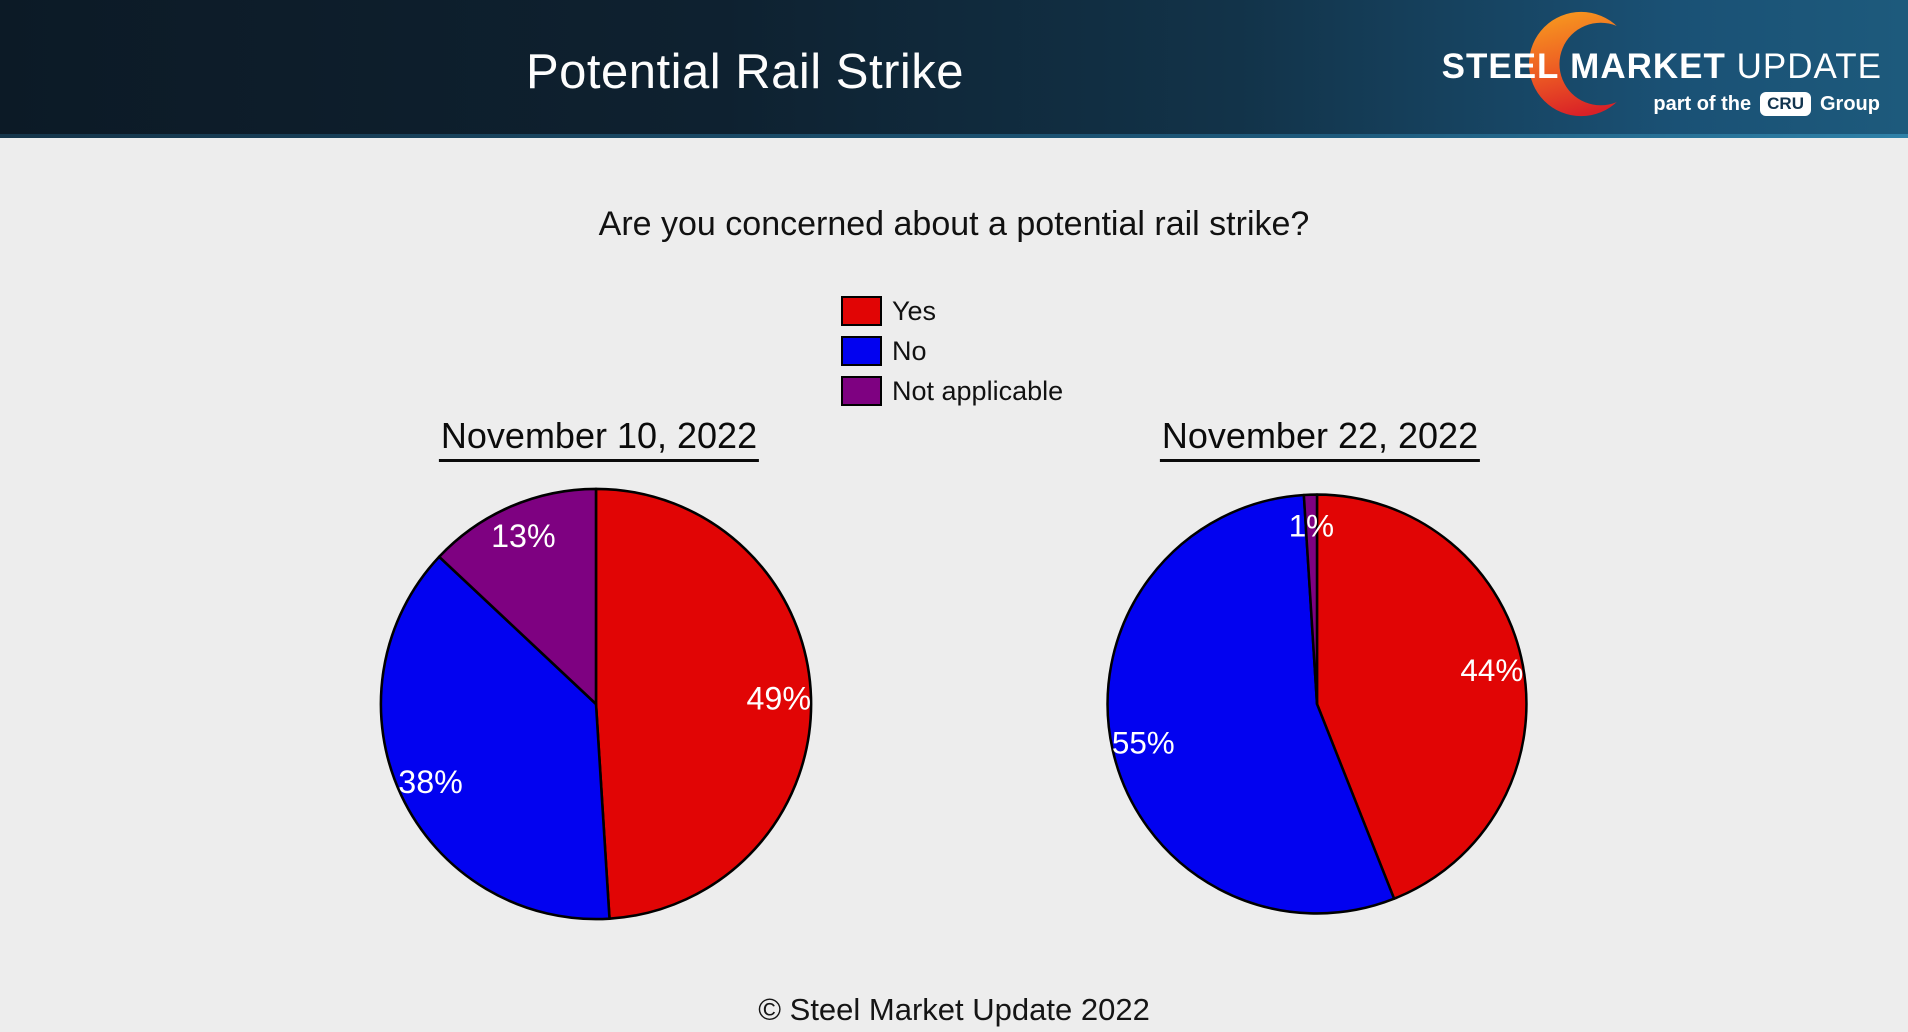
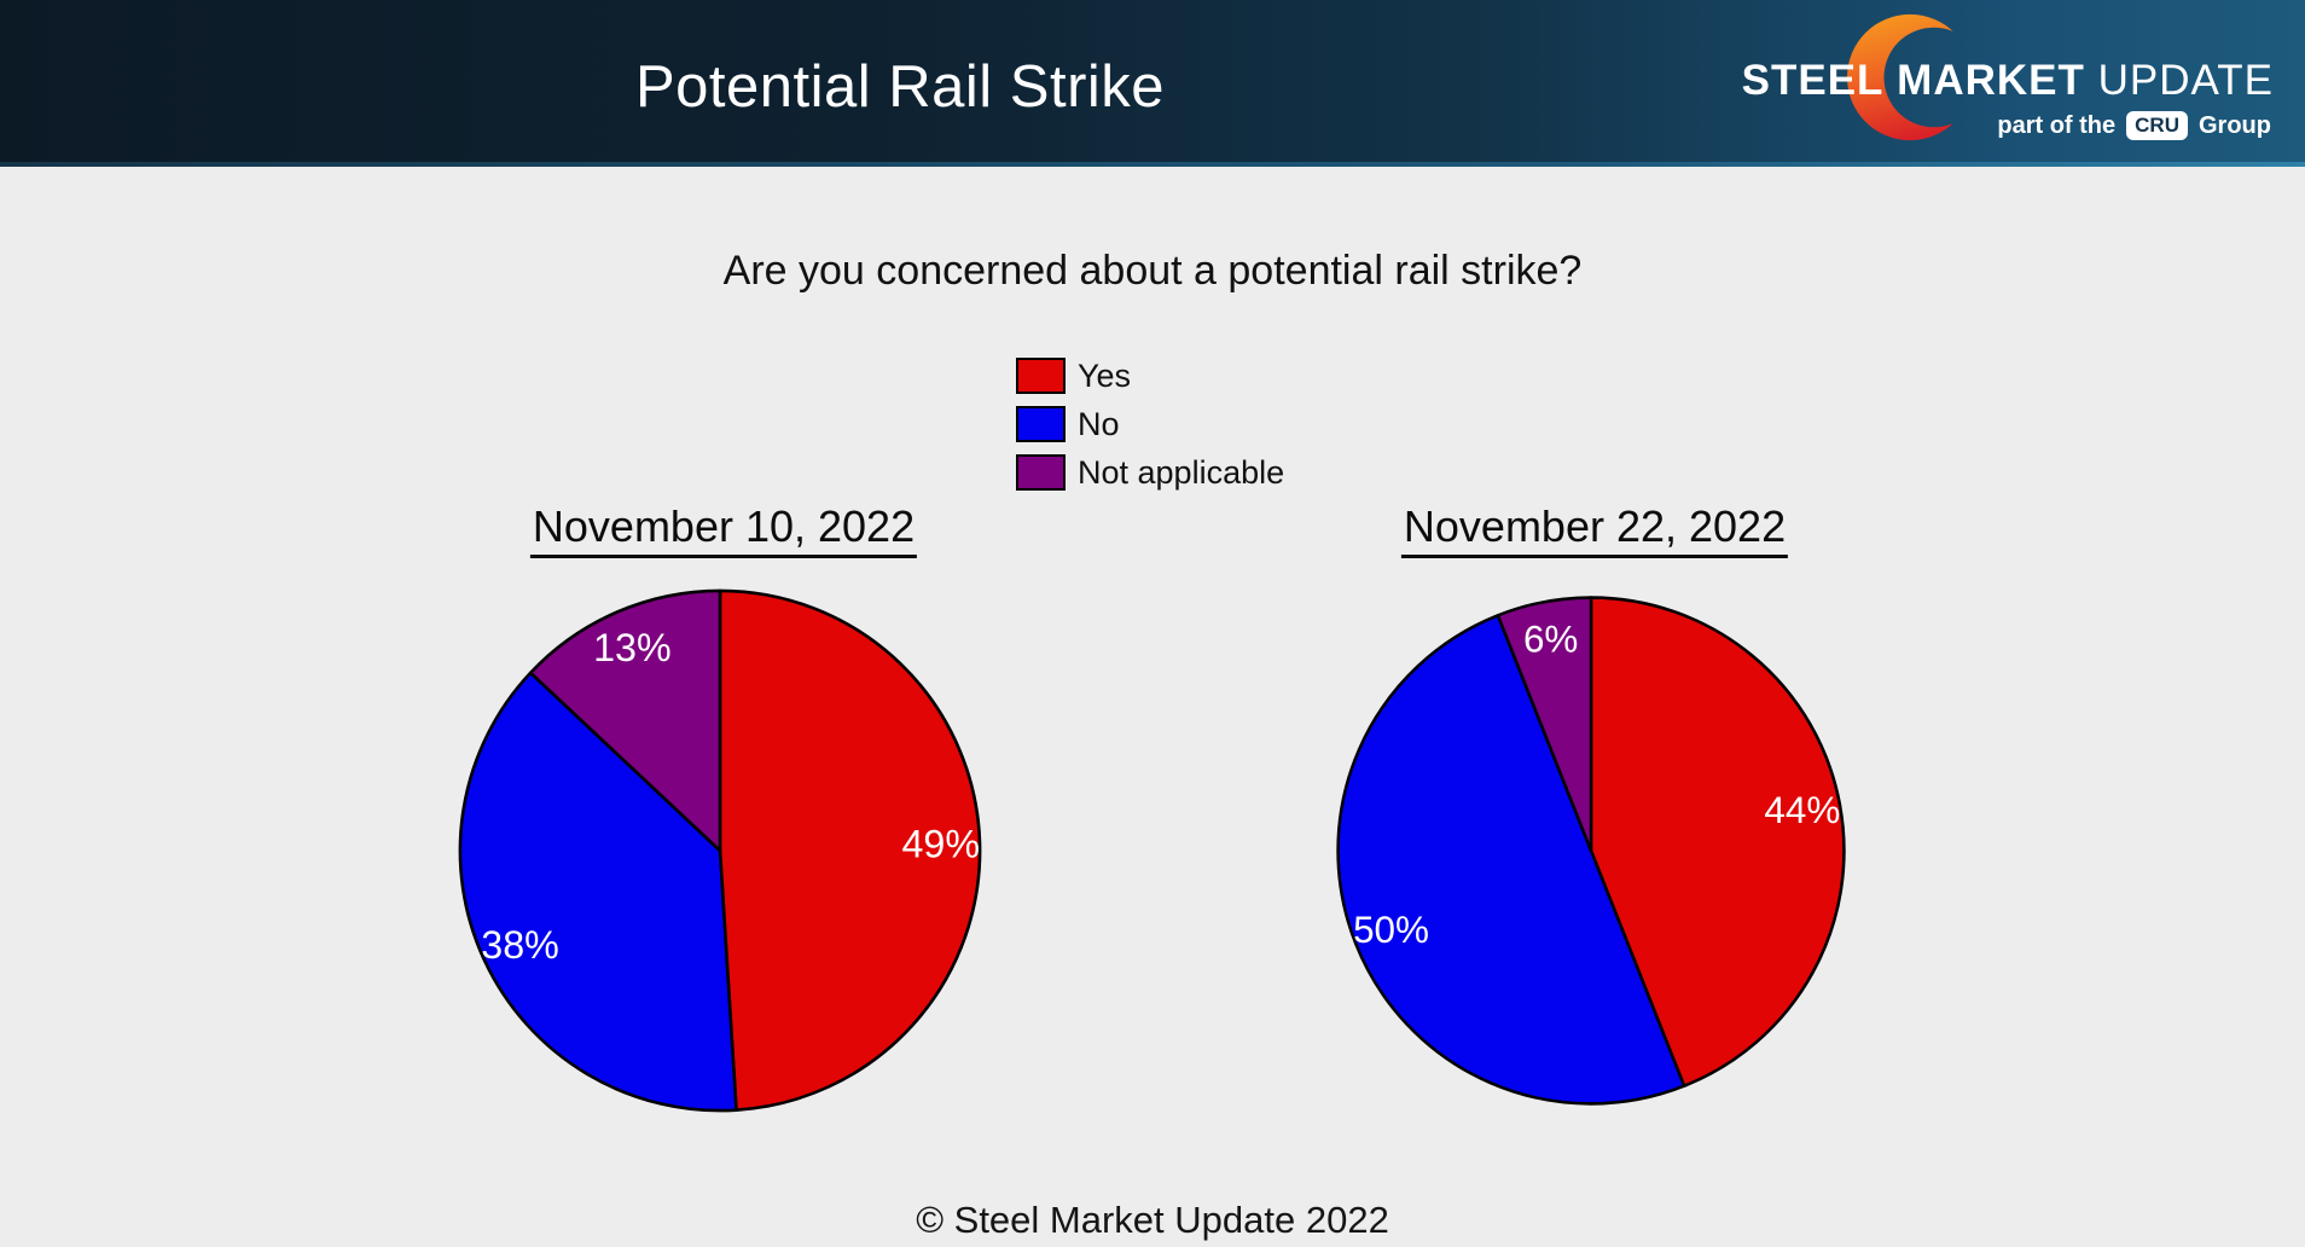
November 22, 2022/No: 55% -> 50%
November 22, 2022/Not applicable: 1% -> 6%
